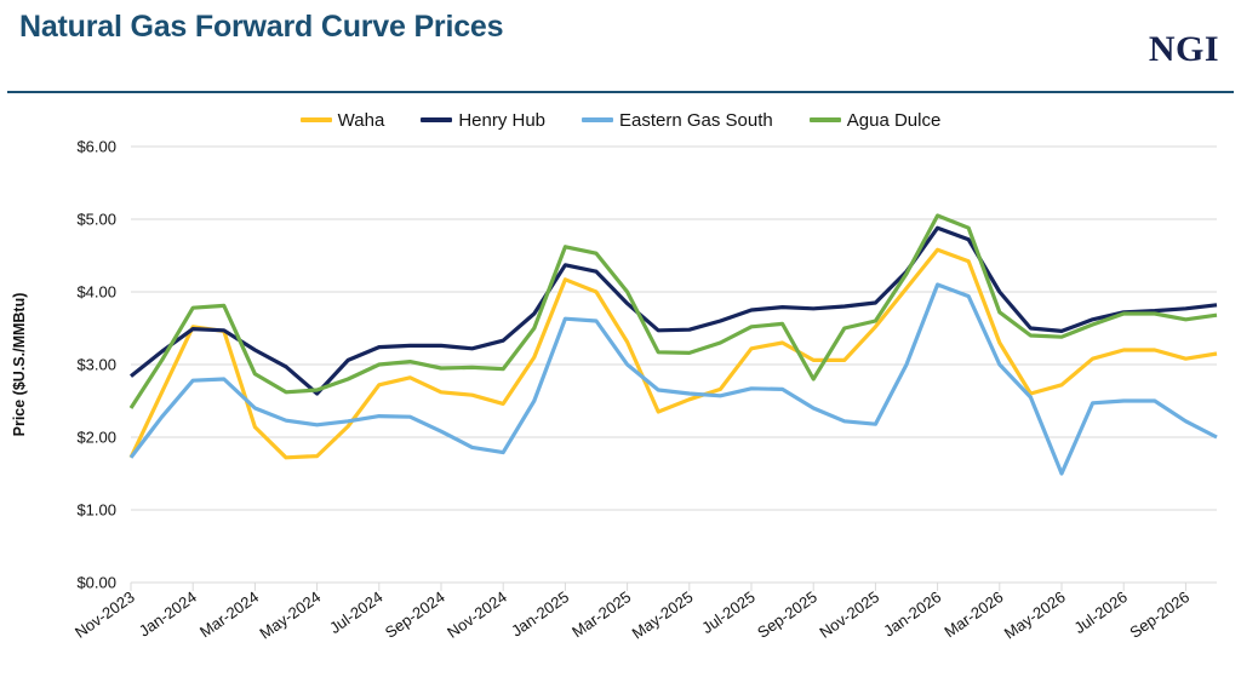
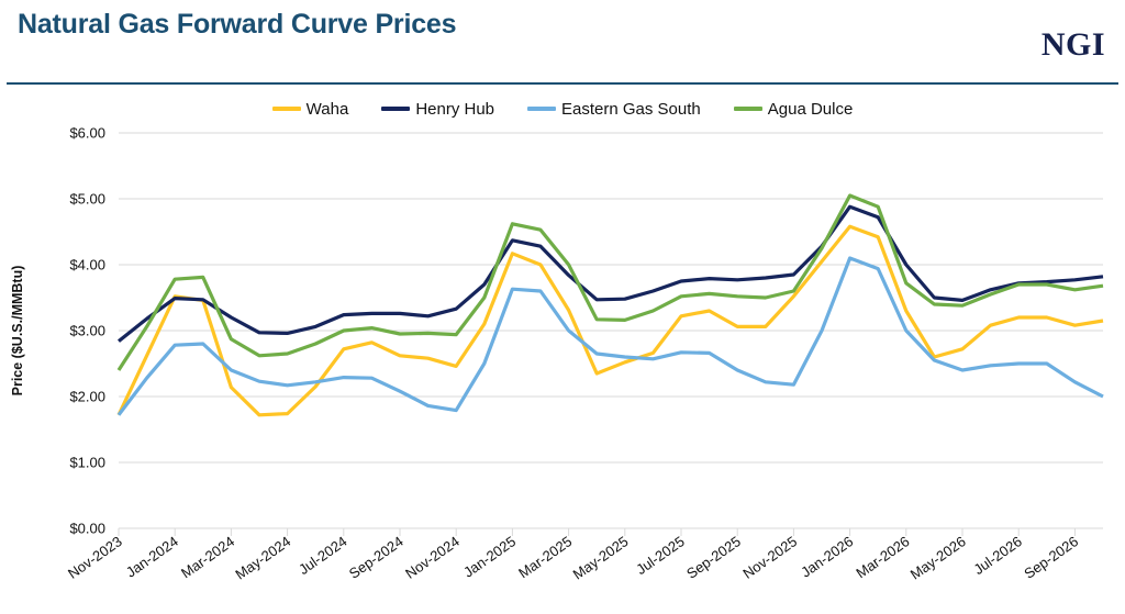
Henry Hub/May-2024: $2.6 -> $3.0
Agua Dulce/Sep-2025: $2.8 -> $3.5
Eastern Gas South/May-2026: $1.5 -> $2.4
